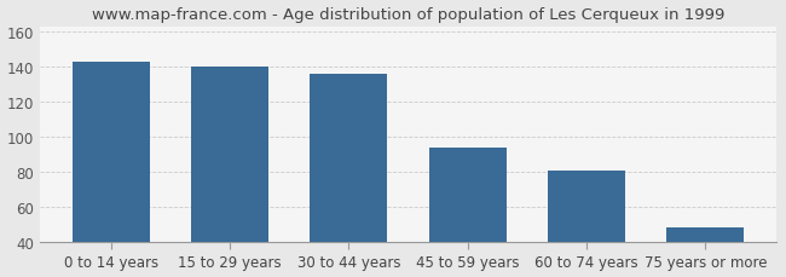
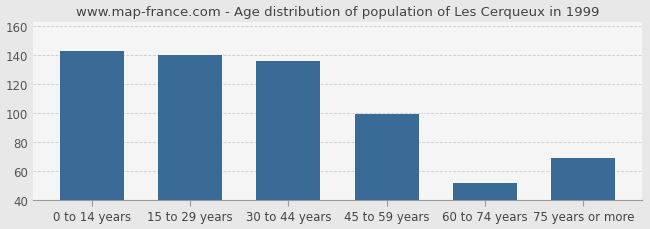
45 to 59 years: 94 -> 99
60 to 74 years: 81 -> 52
75 years or more: 48 -> 69
